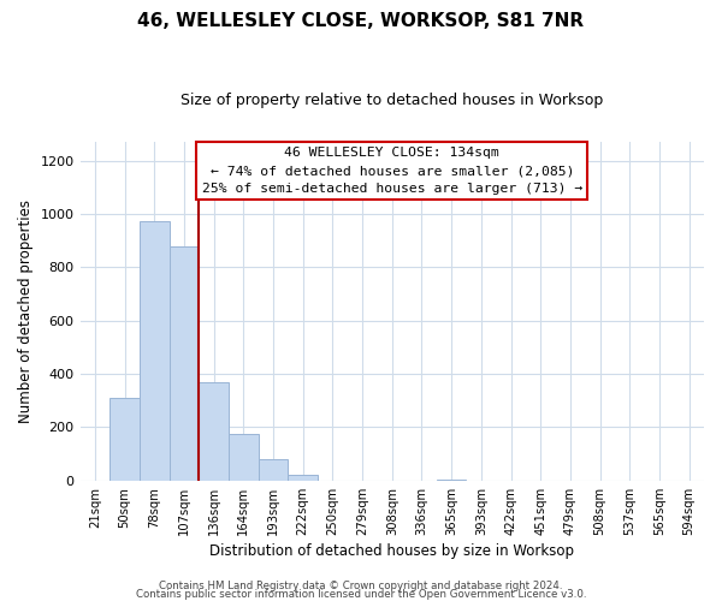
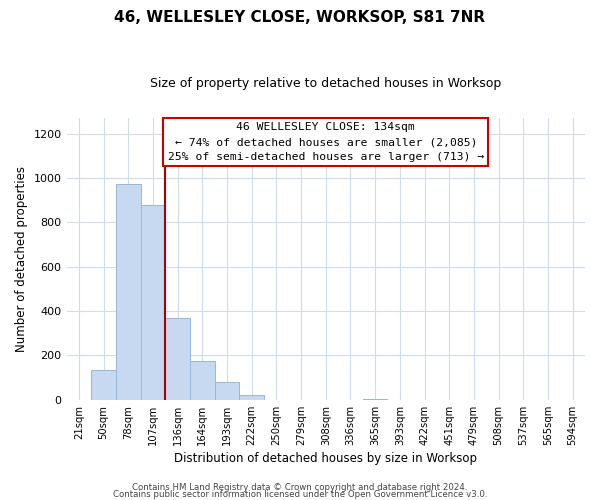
50sqm: 310 -> 135
